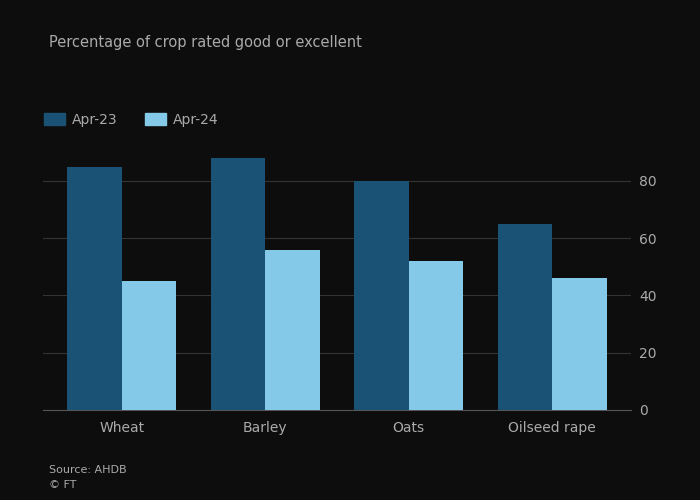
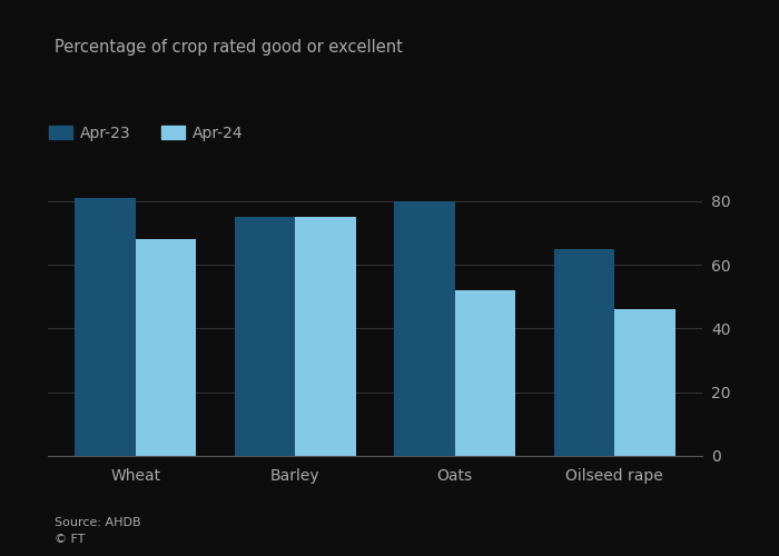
Apr-23/Wheat: 85 -> 81
Apr-24/Wheat: 45 -> 68
Apr-23/Barley: 88 -> 75
Apr-24/Barley: 56 -> 75
